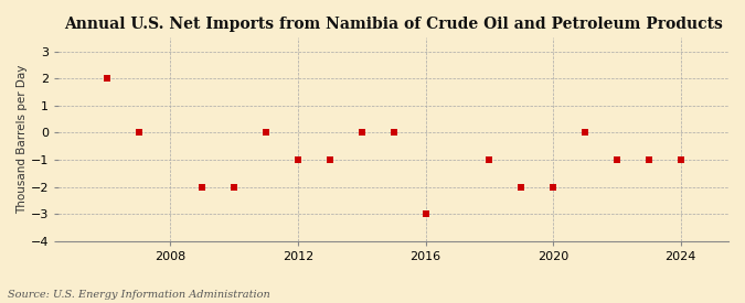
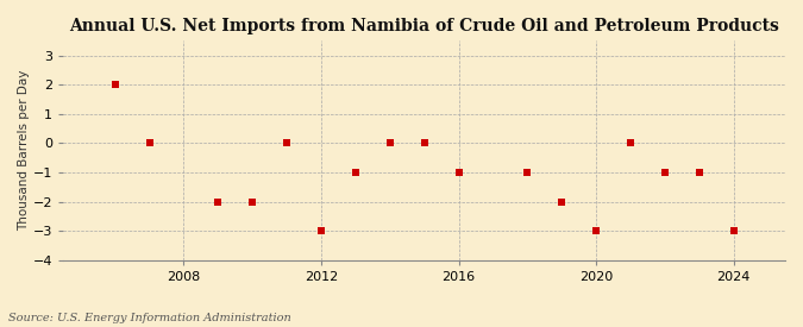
2012: -1 -> -3
2016: -3 -> -1
2020: -2 -> -3
2024: -1 -> -3
